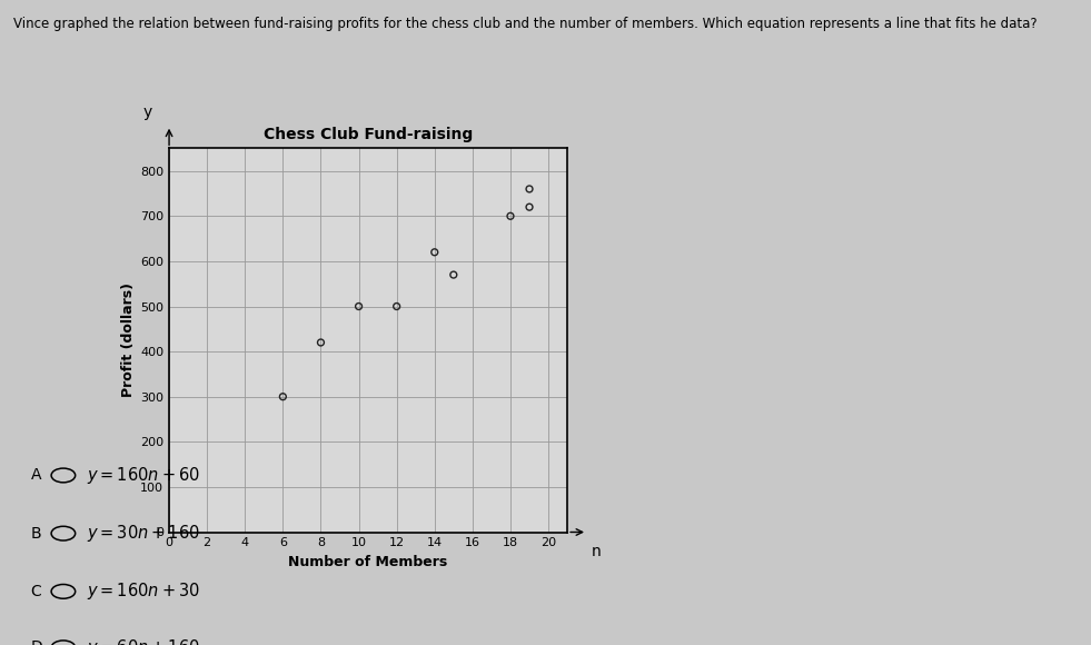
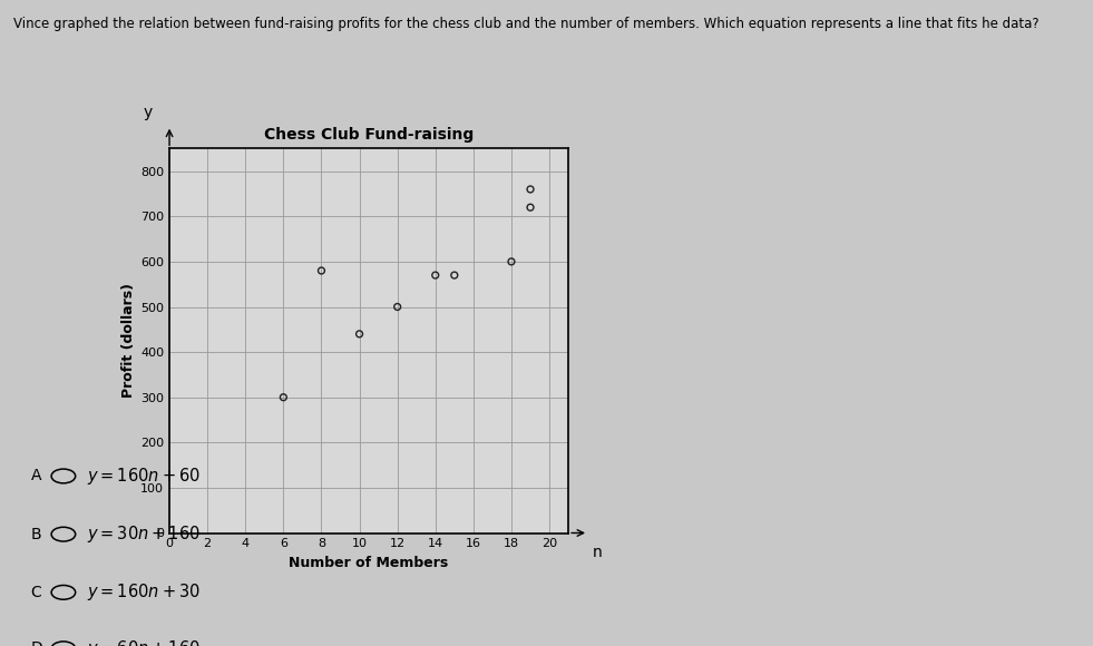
8: 420 -> 580
10: 500 -> 440
14: 620 -> 570
18: 700 -> 600
